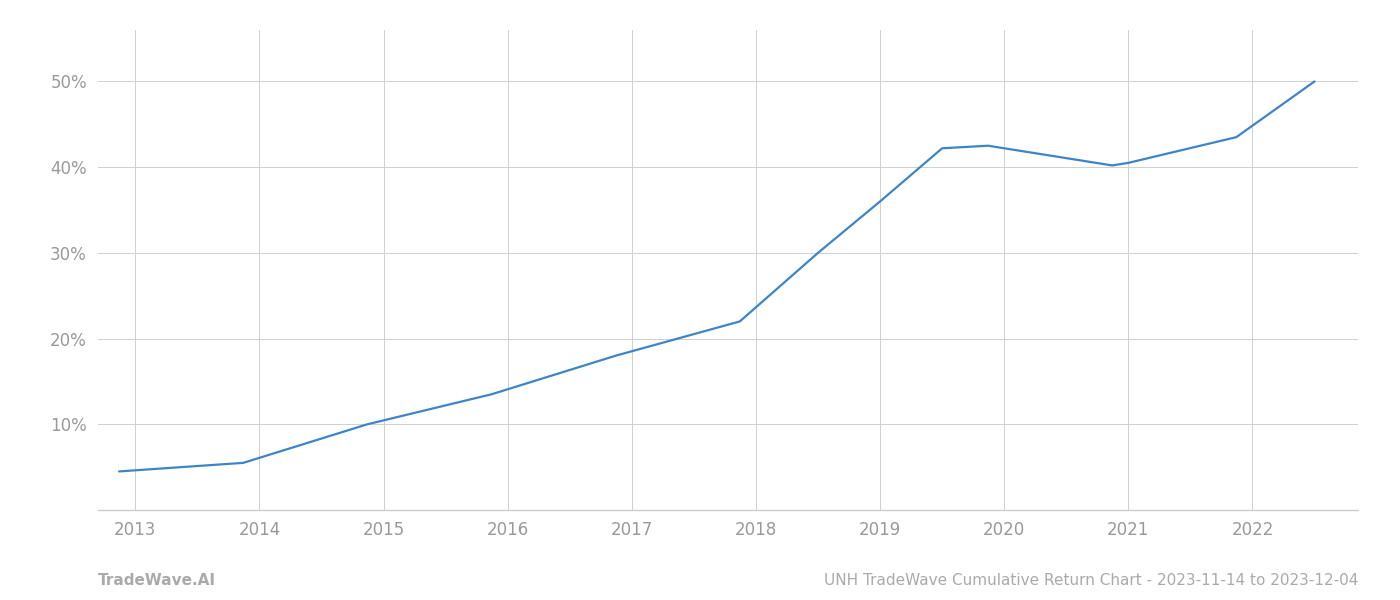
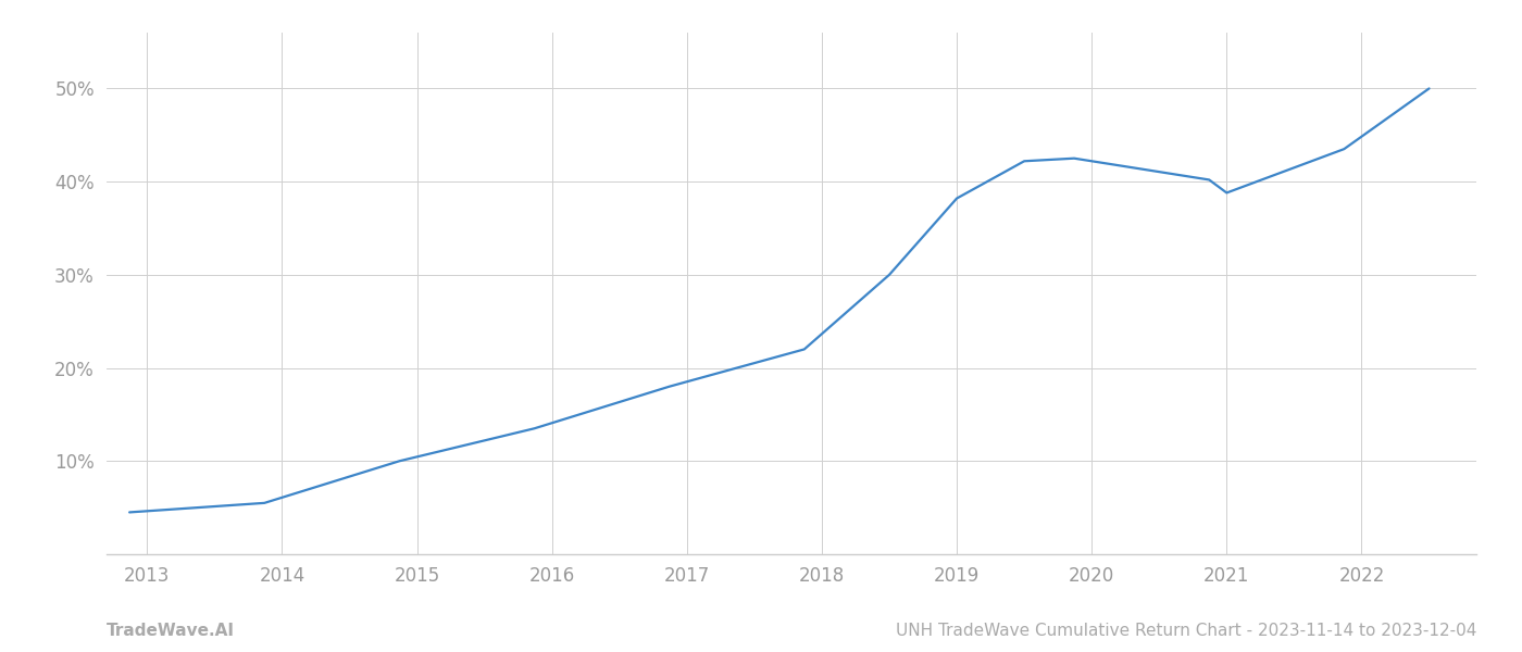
2019: 36.0% -> 38.2%
2021: 40.5% -> 38.8%
